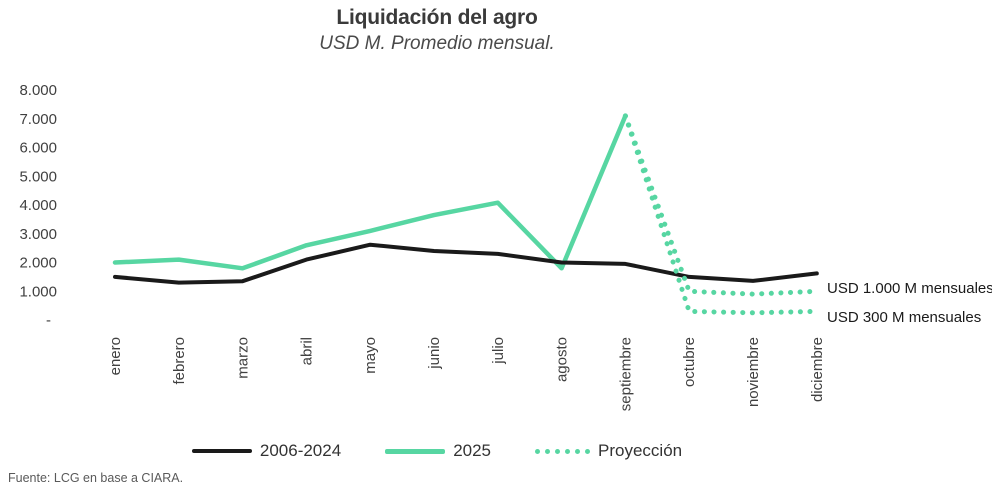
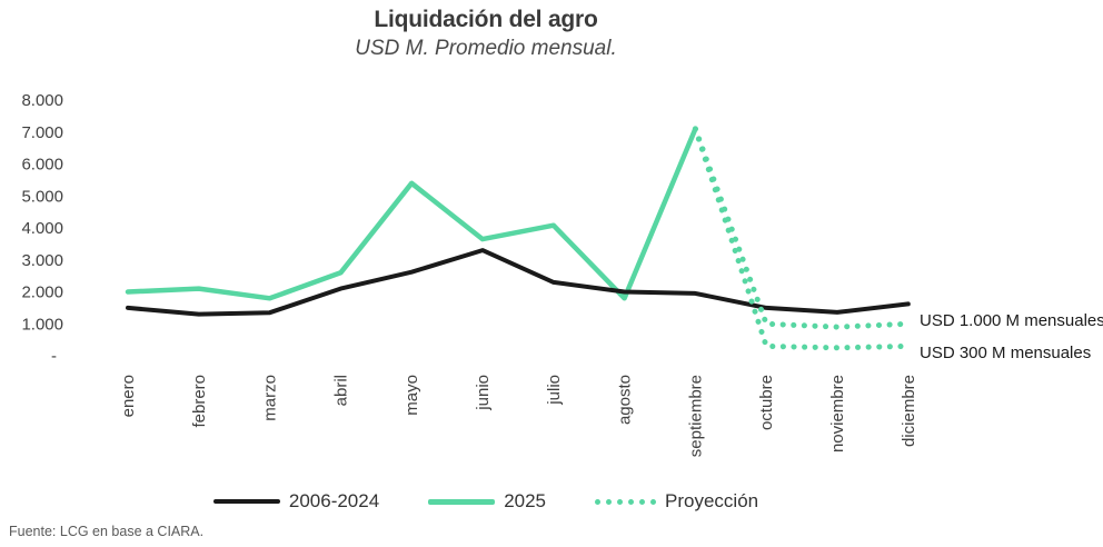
2025/mayo: 3100 -> 5400
2006-2024/junio: 2400 -> 3300
